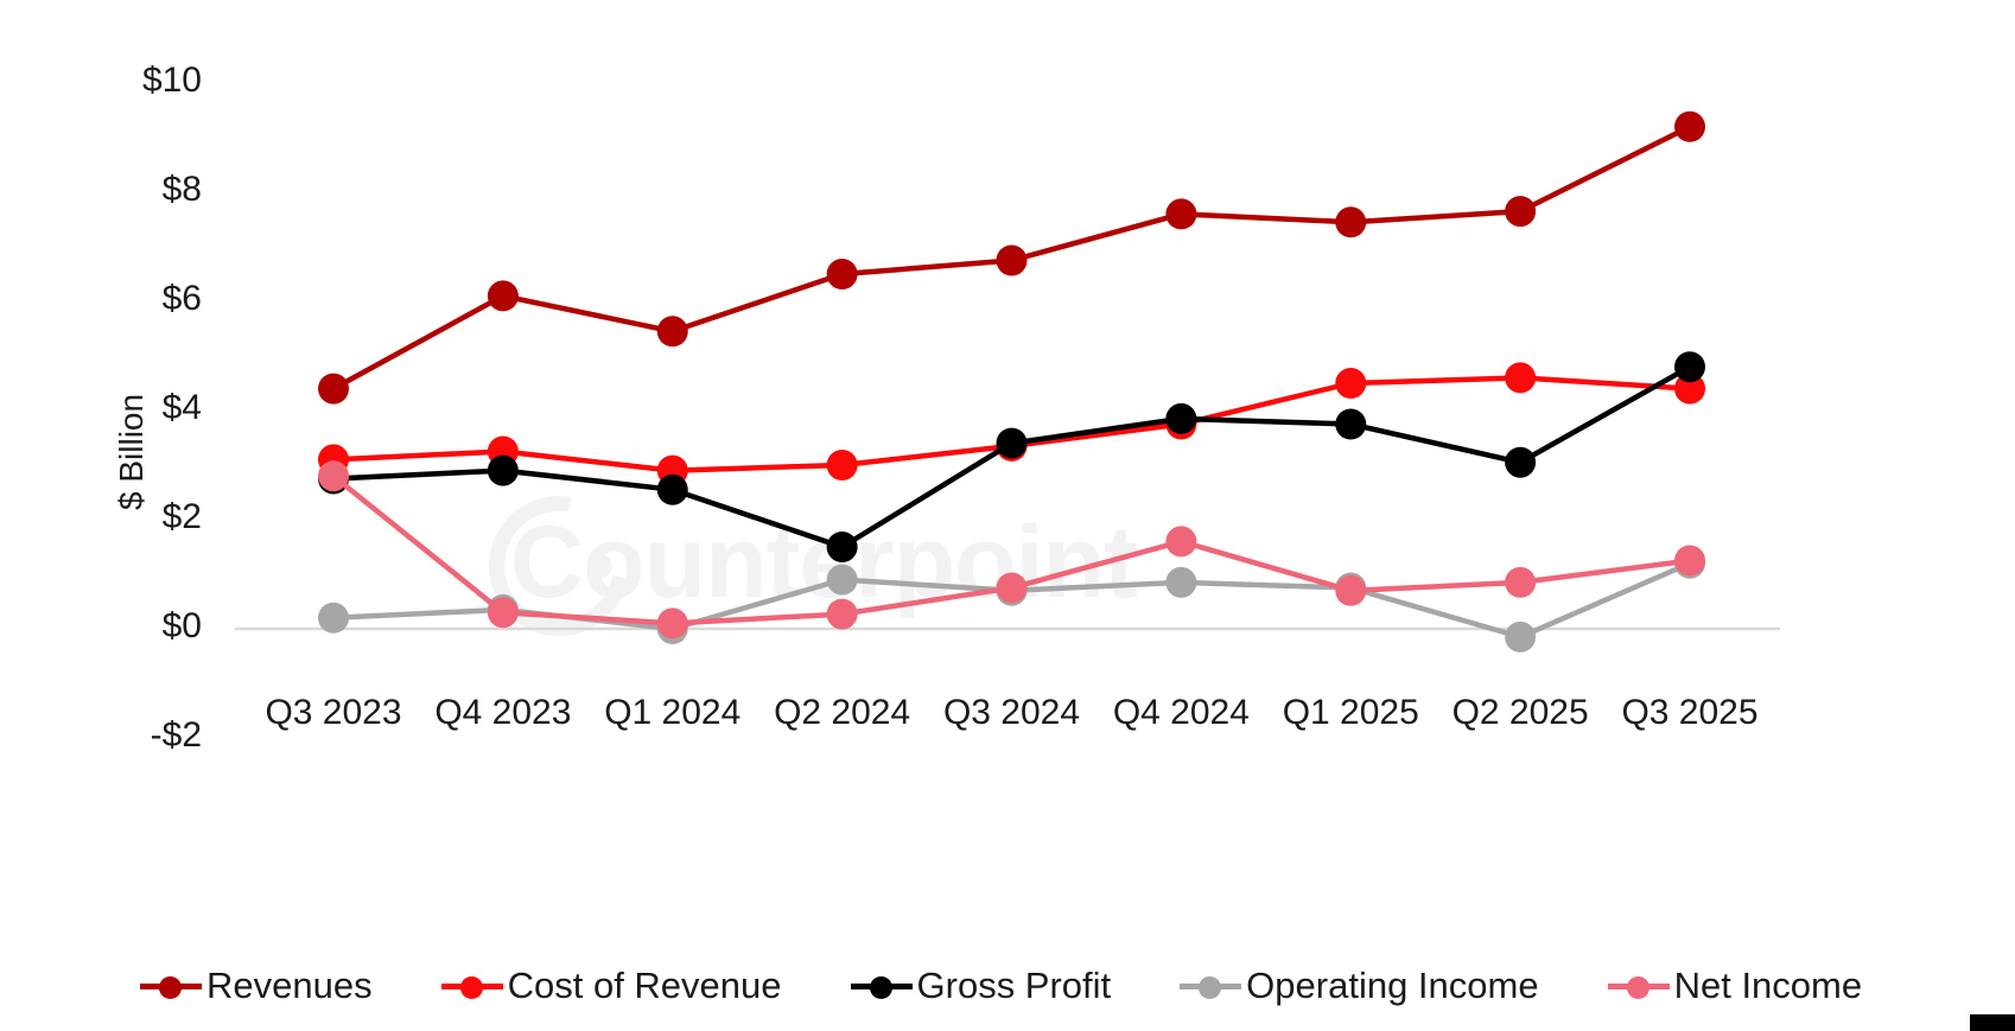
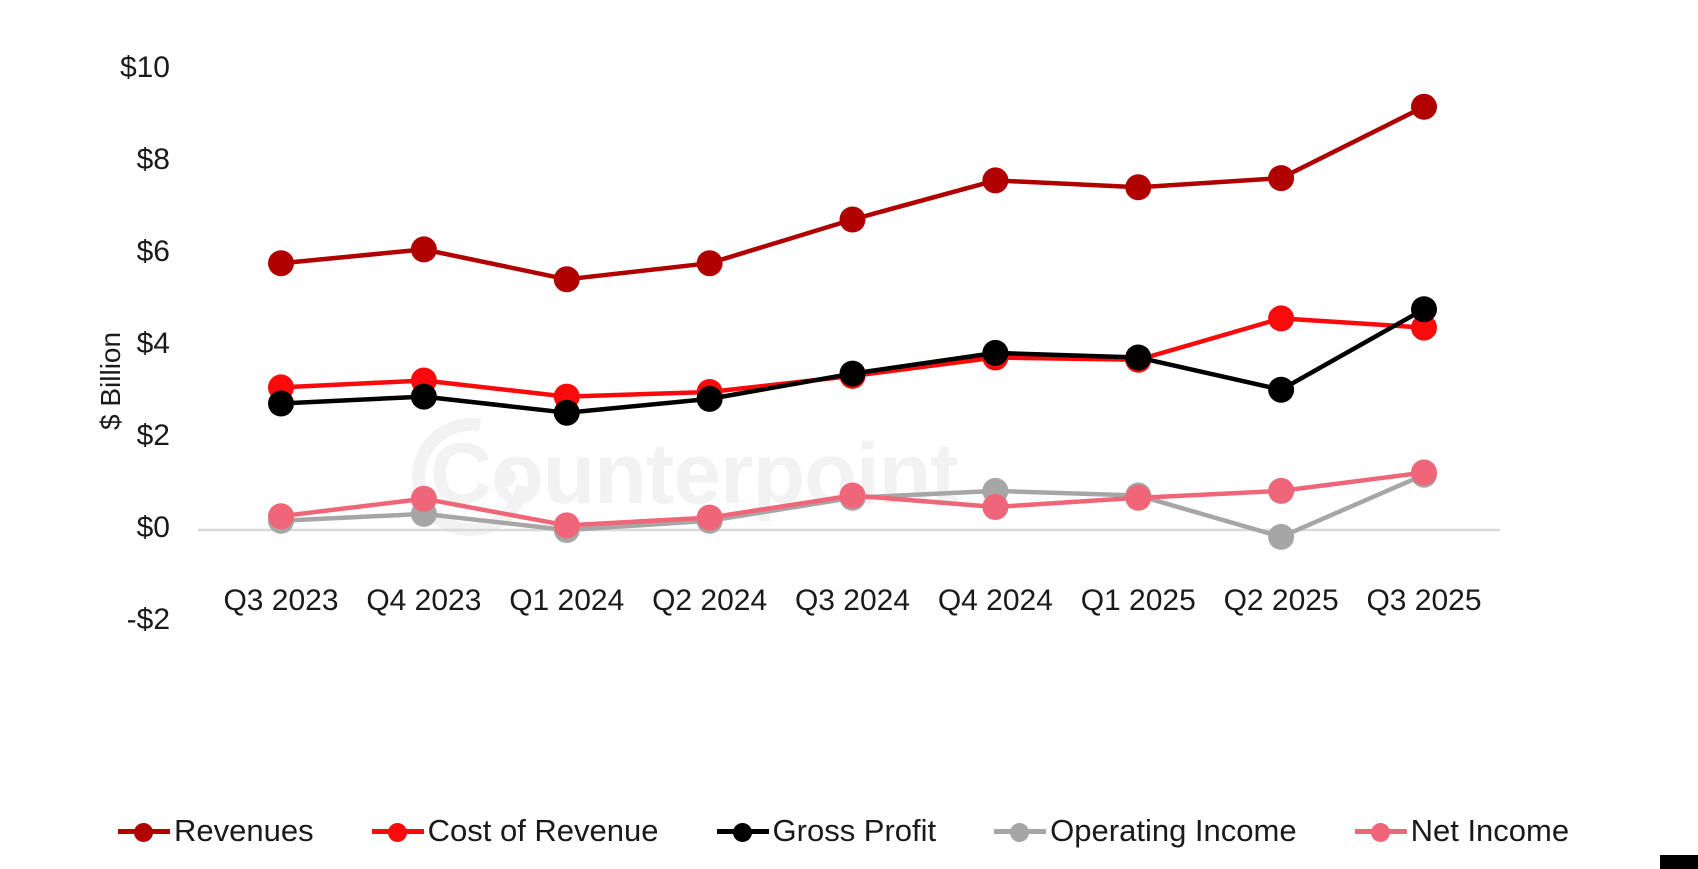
Revenues/Q3 2023: $4.4 -> $5.8
Net Income/Q3 2023: $2.8 -> $0.3
Net Income/Q4 2023: $0.3 -> $0.7
Revenues/Q2 2024: $6.5 -> $5.8
Gross Profit/Q2 2024: $1.5 -> $2.9
Operating Income/Q2 2024: $0.9 -> $0.2
Net Income/Q4 2024: $1.6 -> $0.5
Cost of Revenue/Q1 2025: $4.5 -> $3.7
